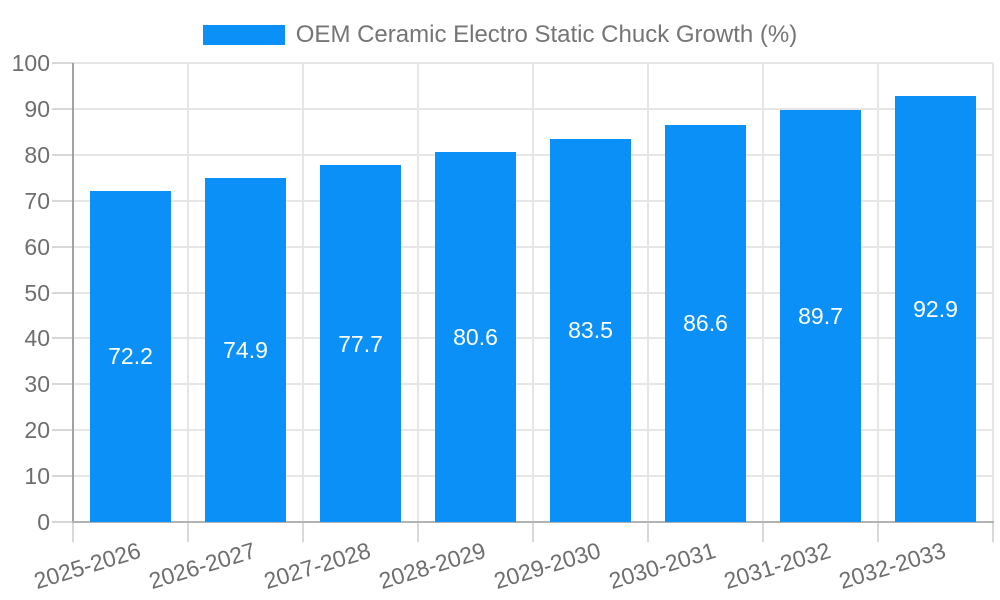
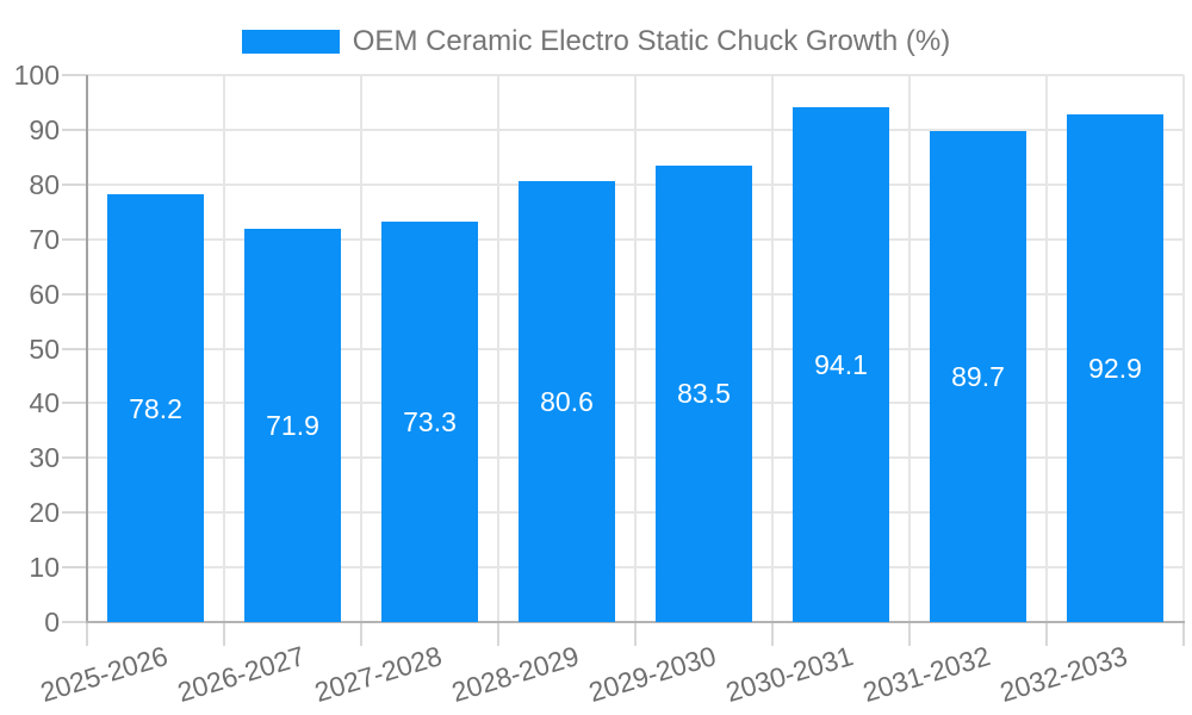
2025-2026: 72.2 -> 78.2
2026-2027: 74.9 -> 71.9
2027-2028: 77.7 -> 73.3
2030-2031: 86.6 -> 94.1
